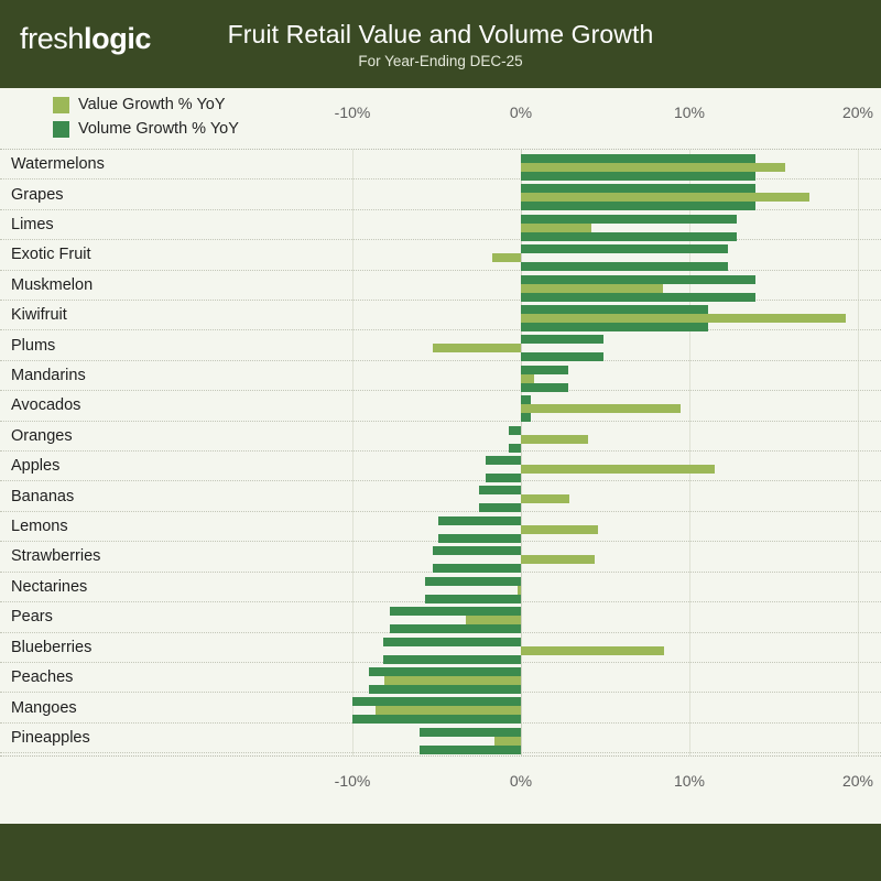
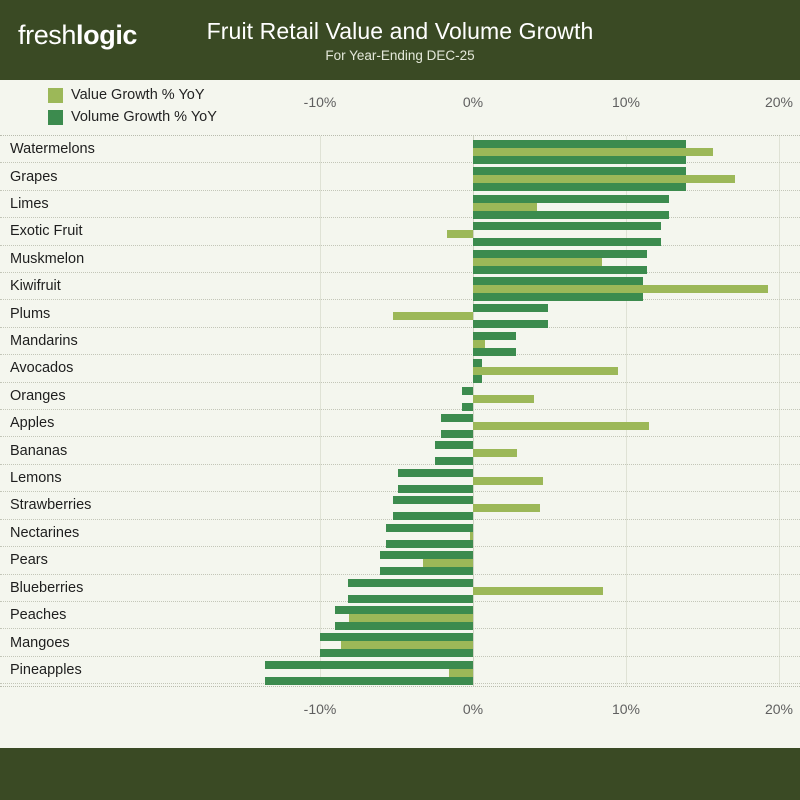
Volume Growth % YoY/Muskmelon: 13.9% -> 11.4%
Volume Growth % YoY/Pears: -7.8% -> -6.1%
Volume Growth % YoY/Pineapples: -6.0% -> -13.6%
